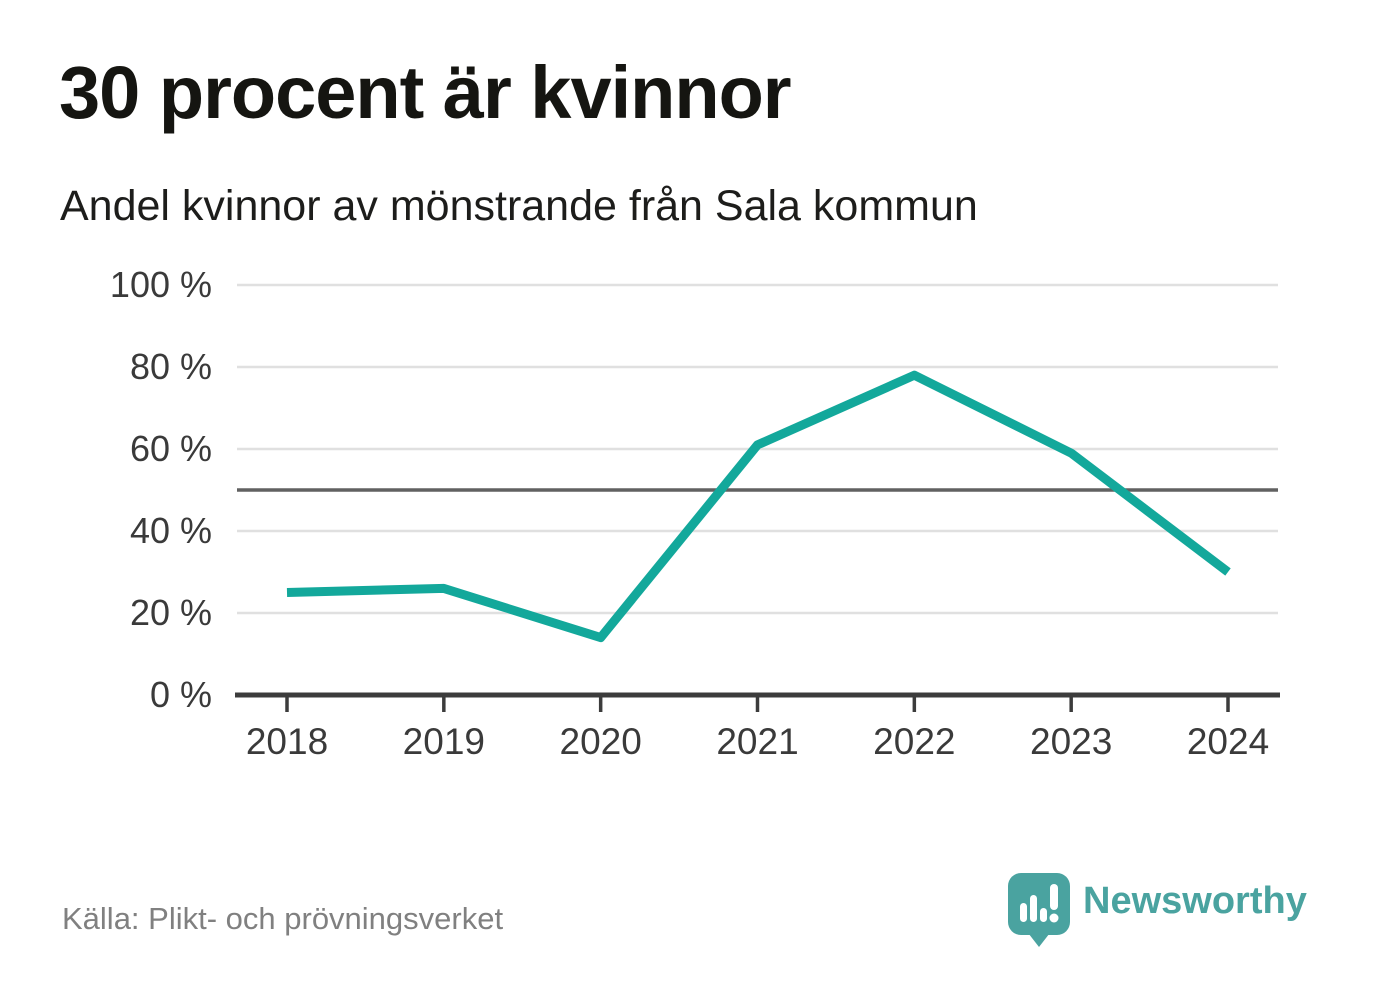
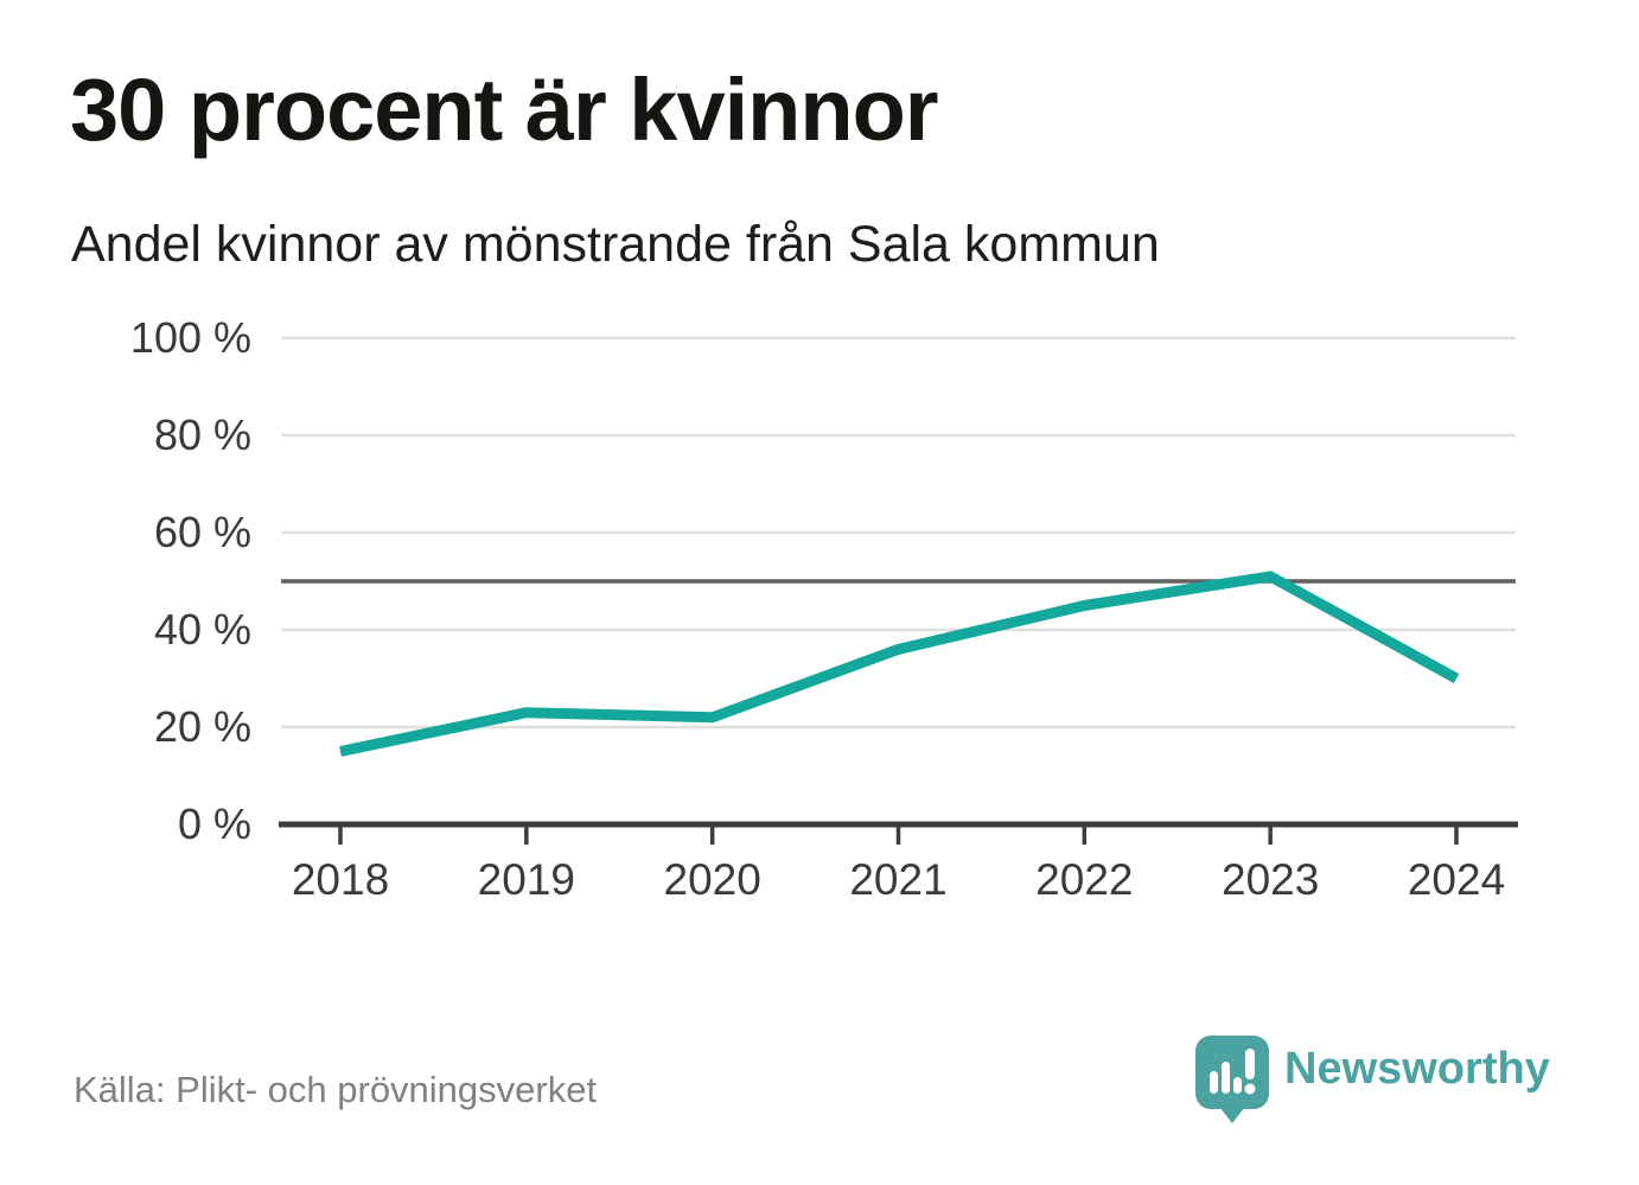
2018: 25% -> 15%
2019: 26% -> 23%
2020: 14% -> 22%
2021: 61% -> 36%
2022: 78% -> 45%
2023: 59% -> 51%
